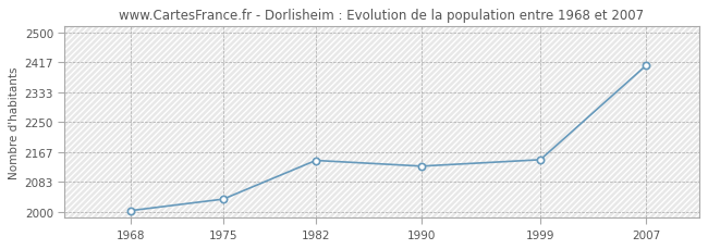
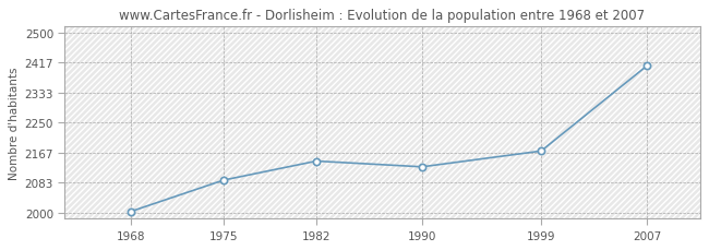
1975: 2035 -> 2090
1999: 2145 -> 2171
